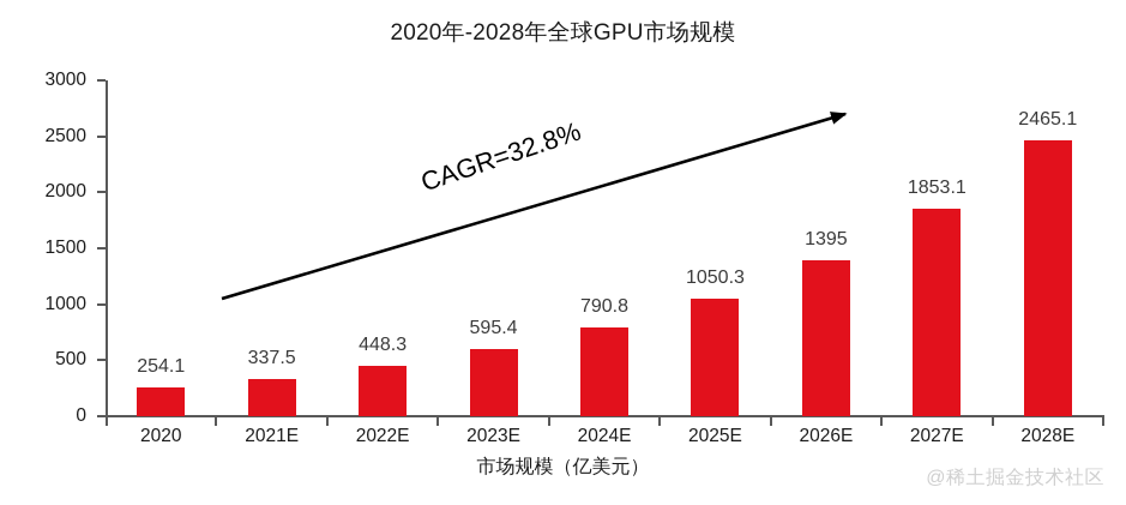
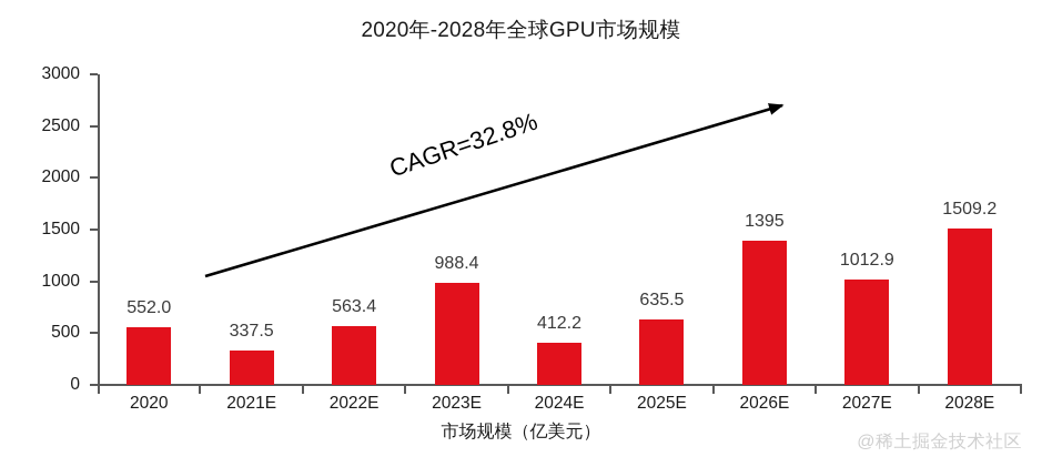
2020: 254.1 -> 552.0
2022E: 448.3 -> 563.4
2023E: 595.4 -> 988.4
2024E: 790.8 -> 412.2
2025E: 1050.3 -> 635.5
2027E: 1853.1 -> 1012.9
2028E: 2465.1 -> 1509.2
